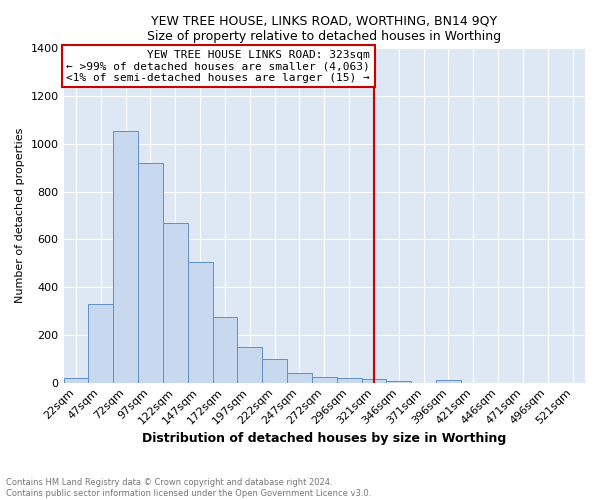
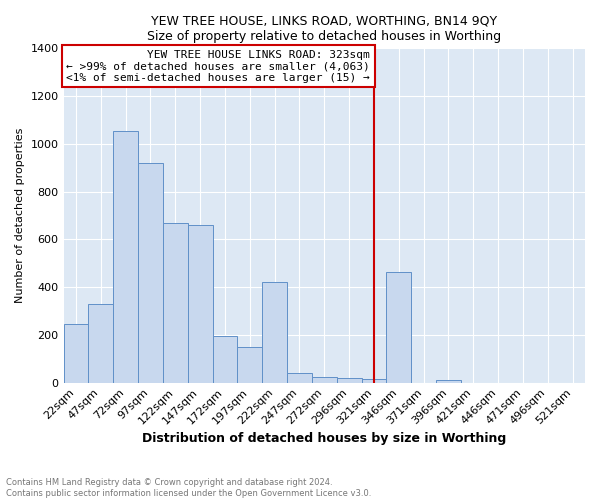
22sqm: 20 -> 245
147sqm: 505 -> 660
172sqm: 275 -> 195
222sqm: 100 -> 420
346sqm: 8 -> 465
